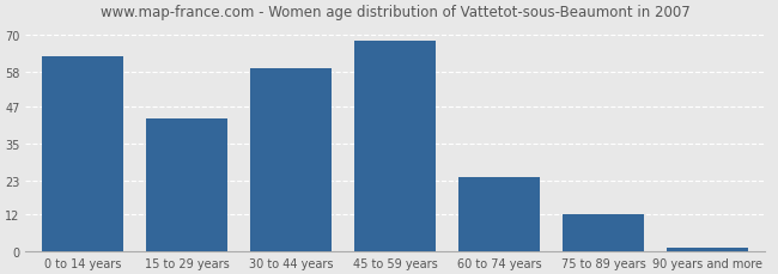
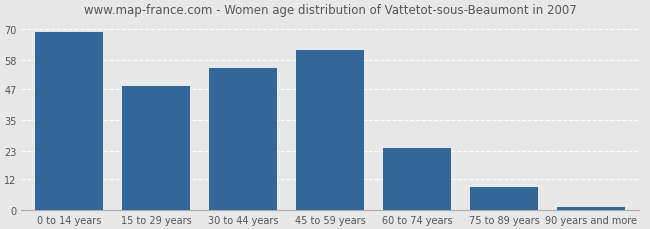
0 to 14 years: 63 -> 69
15 to 29 years: 43 -> 48
30 to 44 years: 59 -> 55
45 to 59 years: 68 -> 62
75 to 89 years: 12 -> 9
